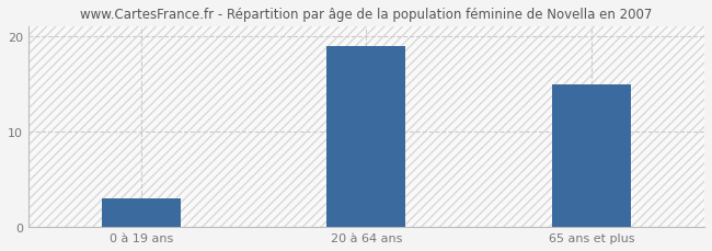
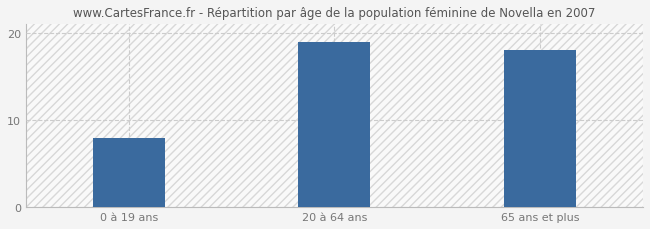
0 à 19 ans: 3 -> 8
65 ans et plus: 15 -> 18
